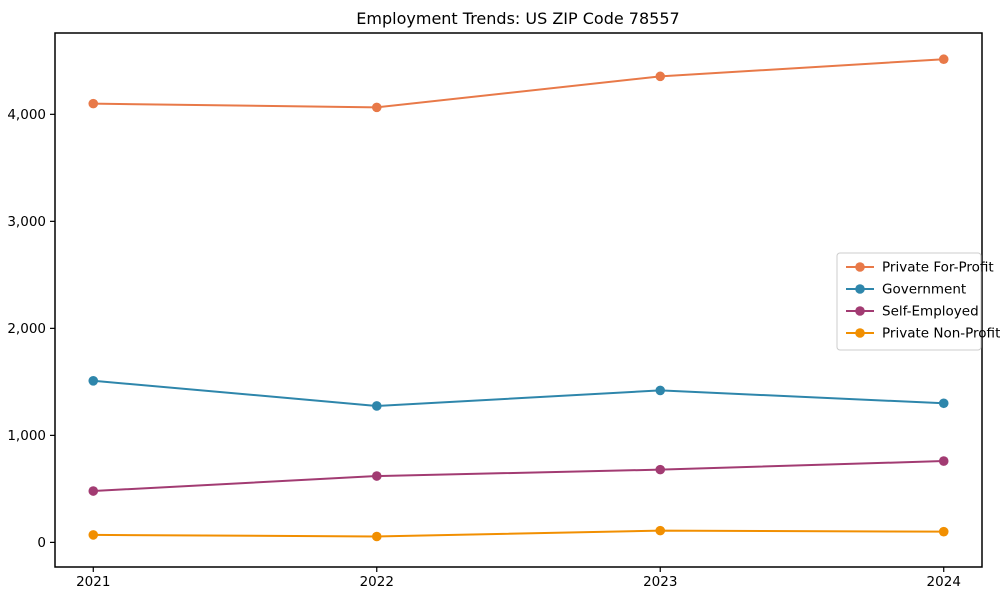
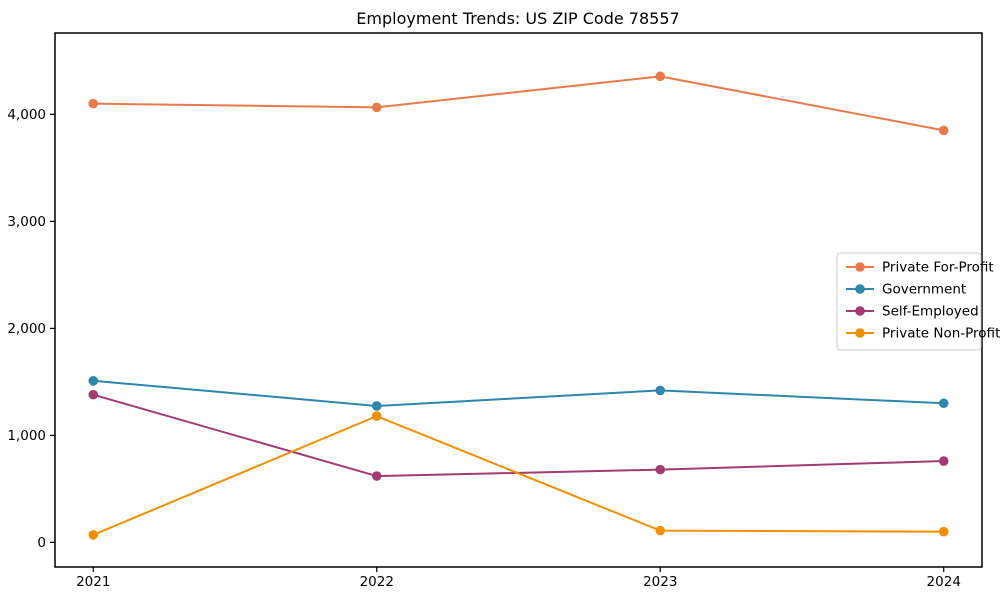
Self-Employed/2021: 480 -> 1380
Private Non-Profit/2022: 60 -> 1180
Private For-Profit/2024: 4520 -> 3850
